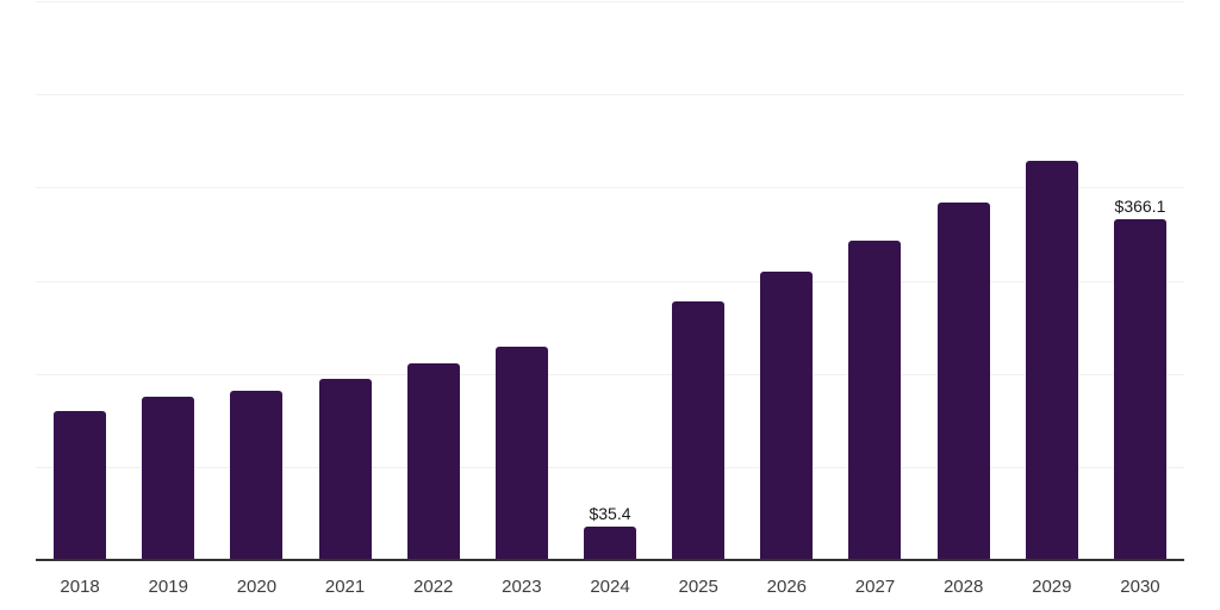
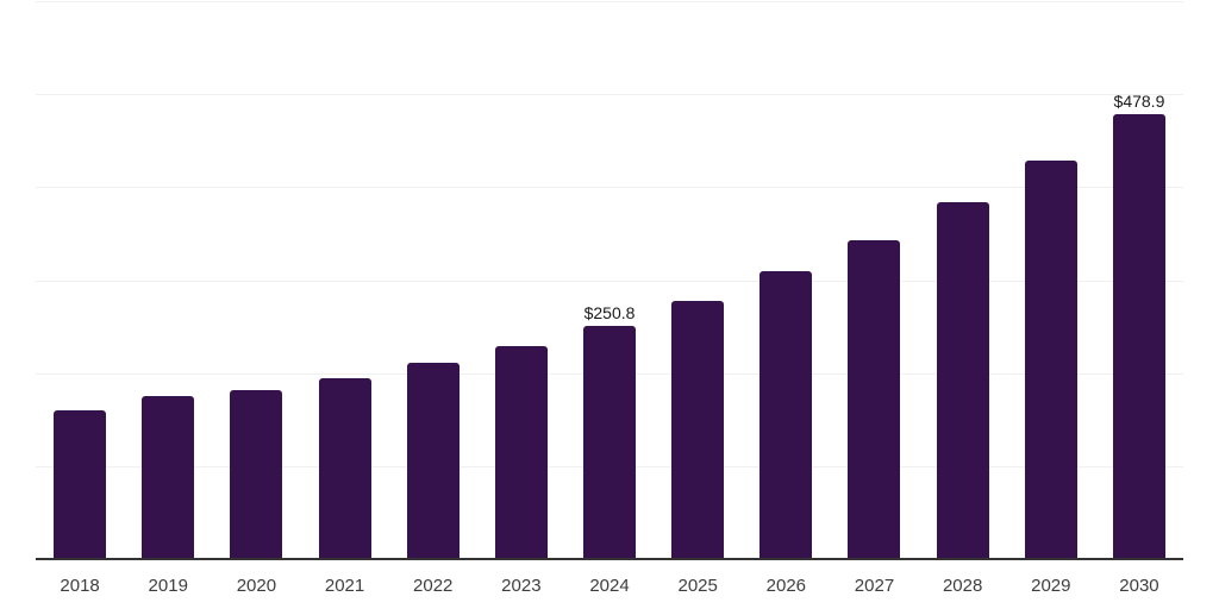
2024: $35.4 -> $250.8
2030: $366.1 -> $478.9
